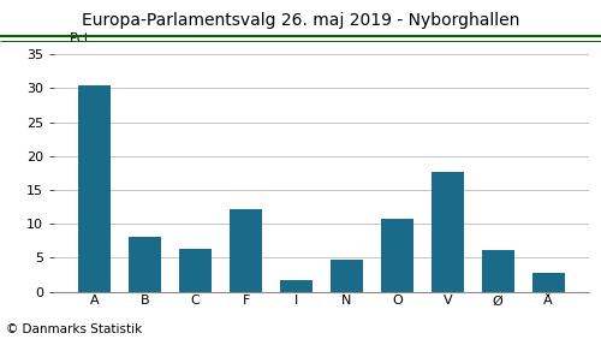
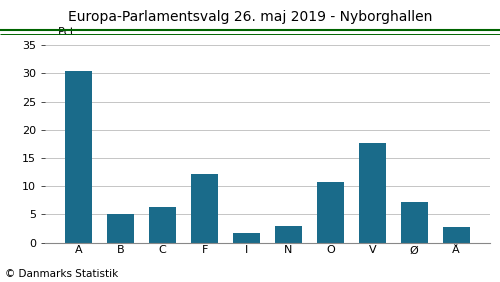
B: 8.1 -> 5.0
N: 4.7 -> 3.0
Ø: 6.1 -> 7.2
